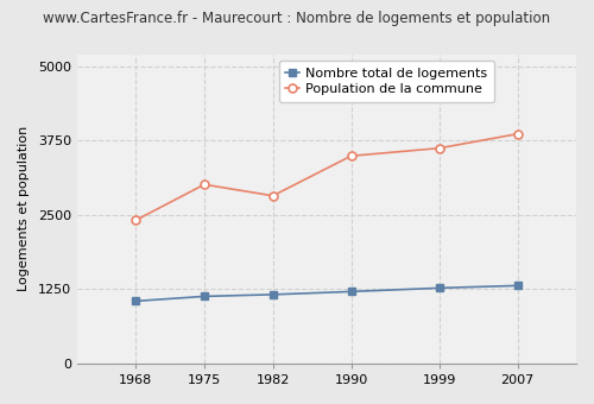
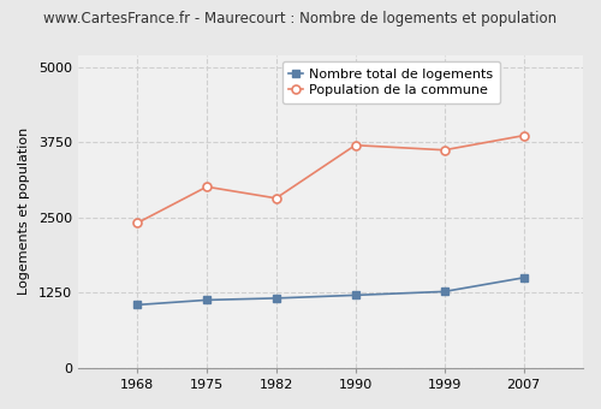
Population de la commune/1990: 3490 -> 3700
Nombre total de logements/2007: 1310 -> 1500
